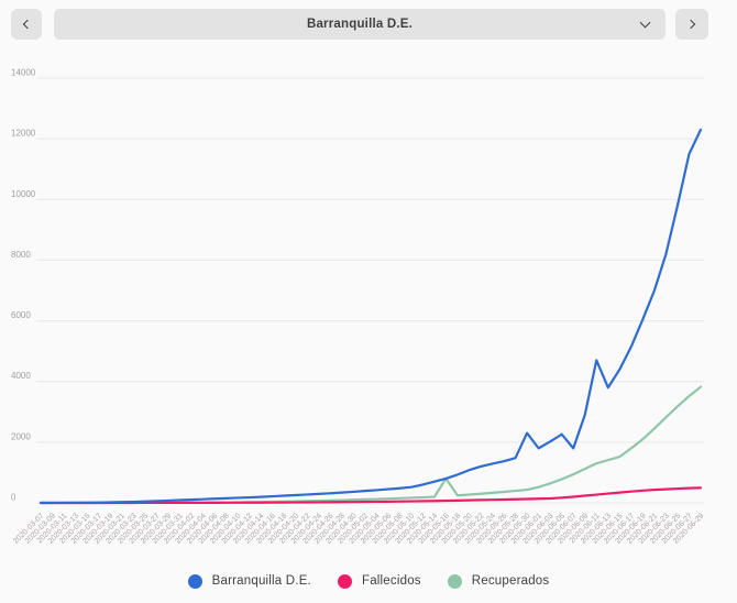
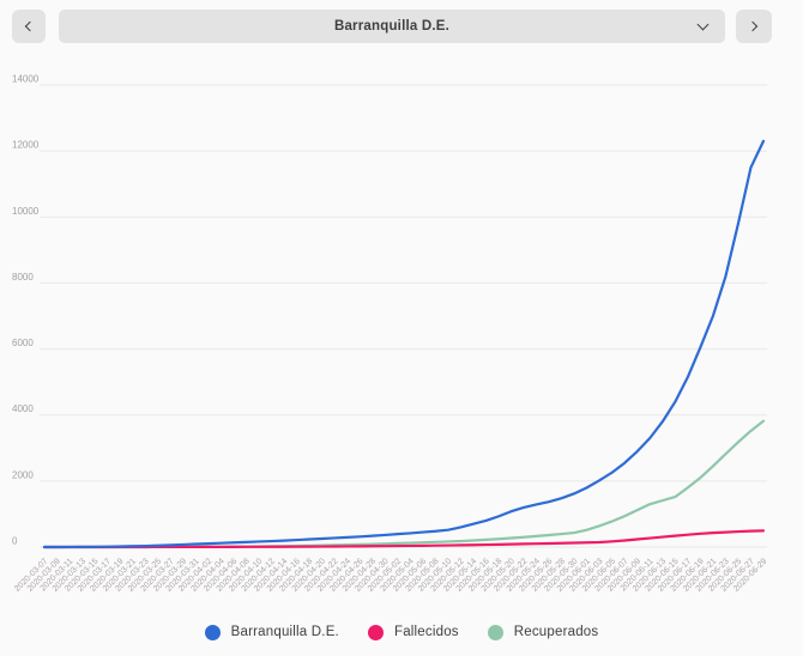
Recuperados/2020-05-16: 800 -> 200
Barranquilla D.E./2020-05-30: 2300 -> 1600
Barranquilla D.E./2020-06-07: 1800 -> 2600
Barranquilla D.E./2020-06-11: 4700 -> 3300
